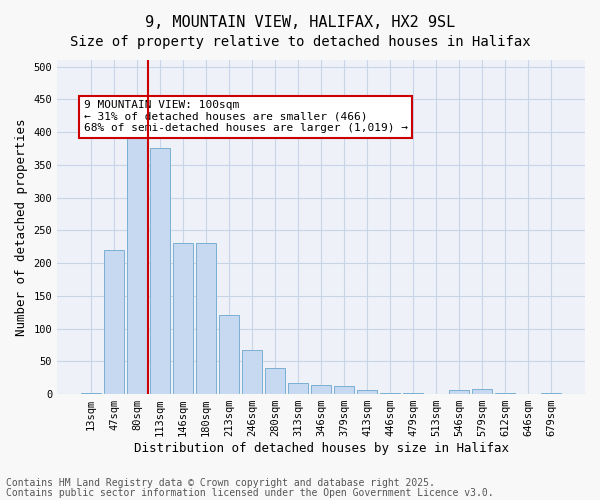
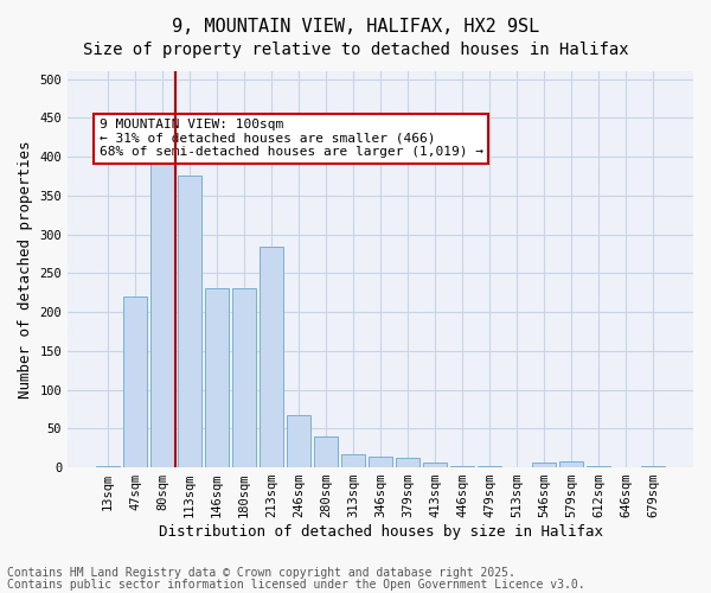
213sqm: 120 -> 284
